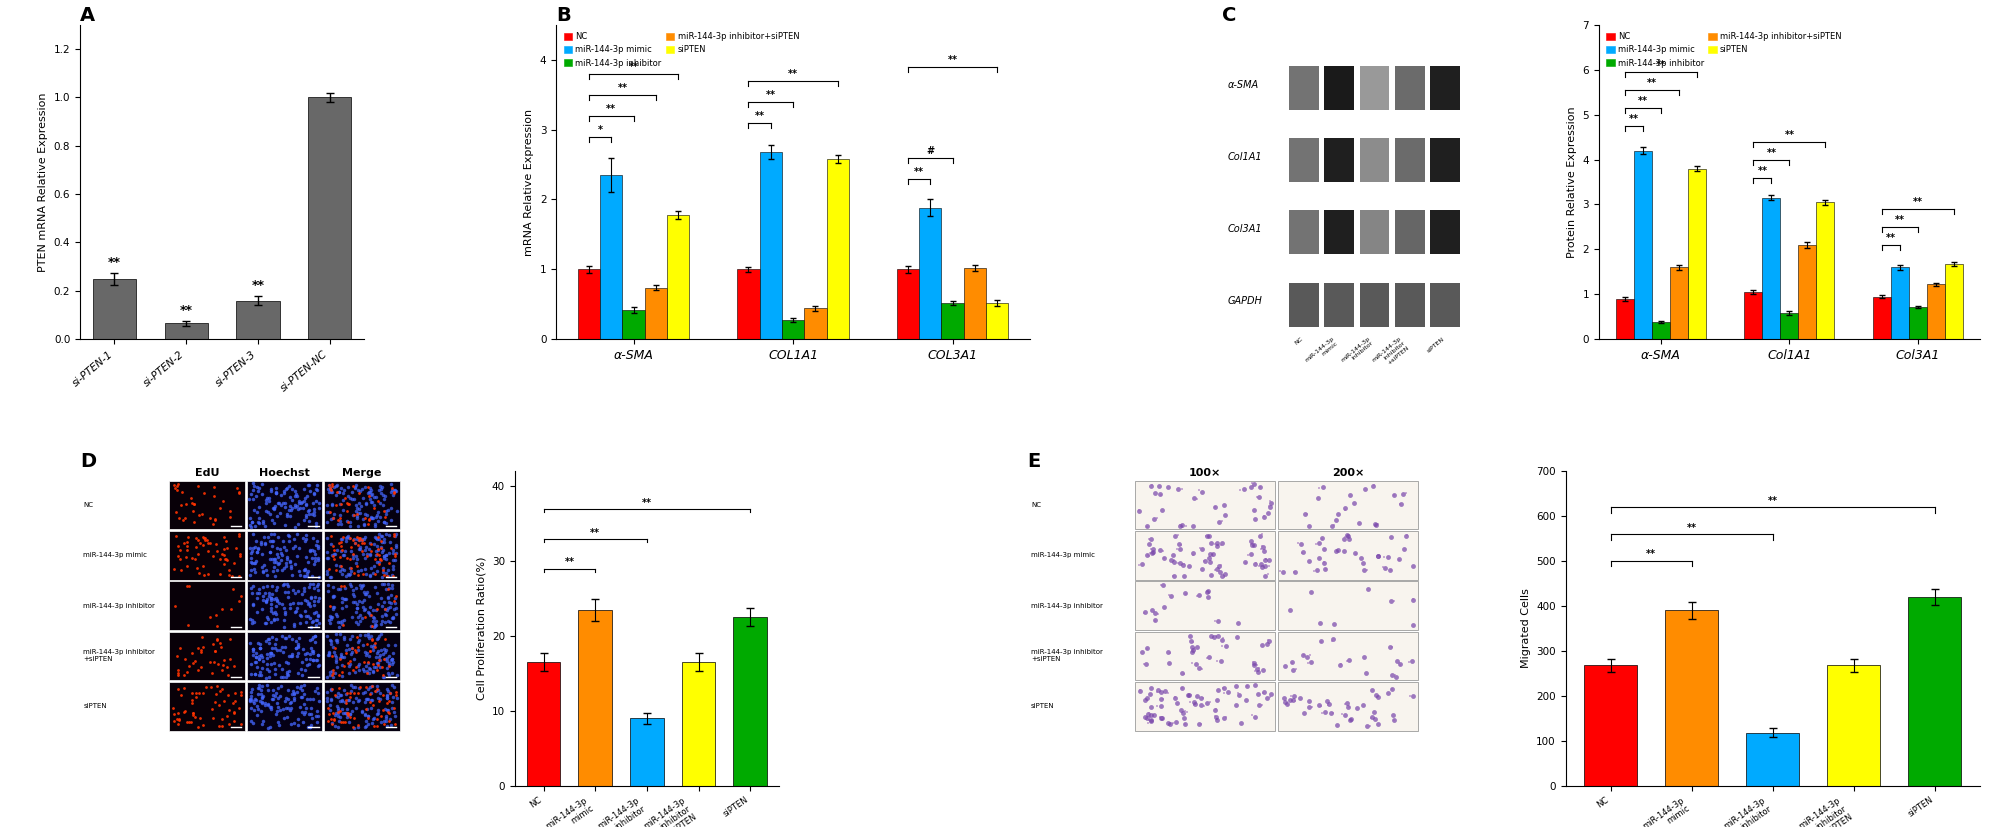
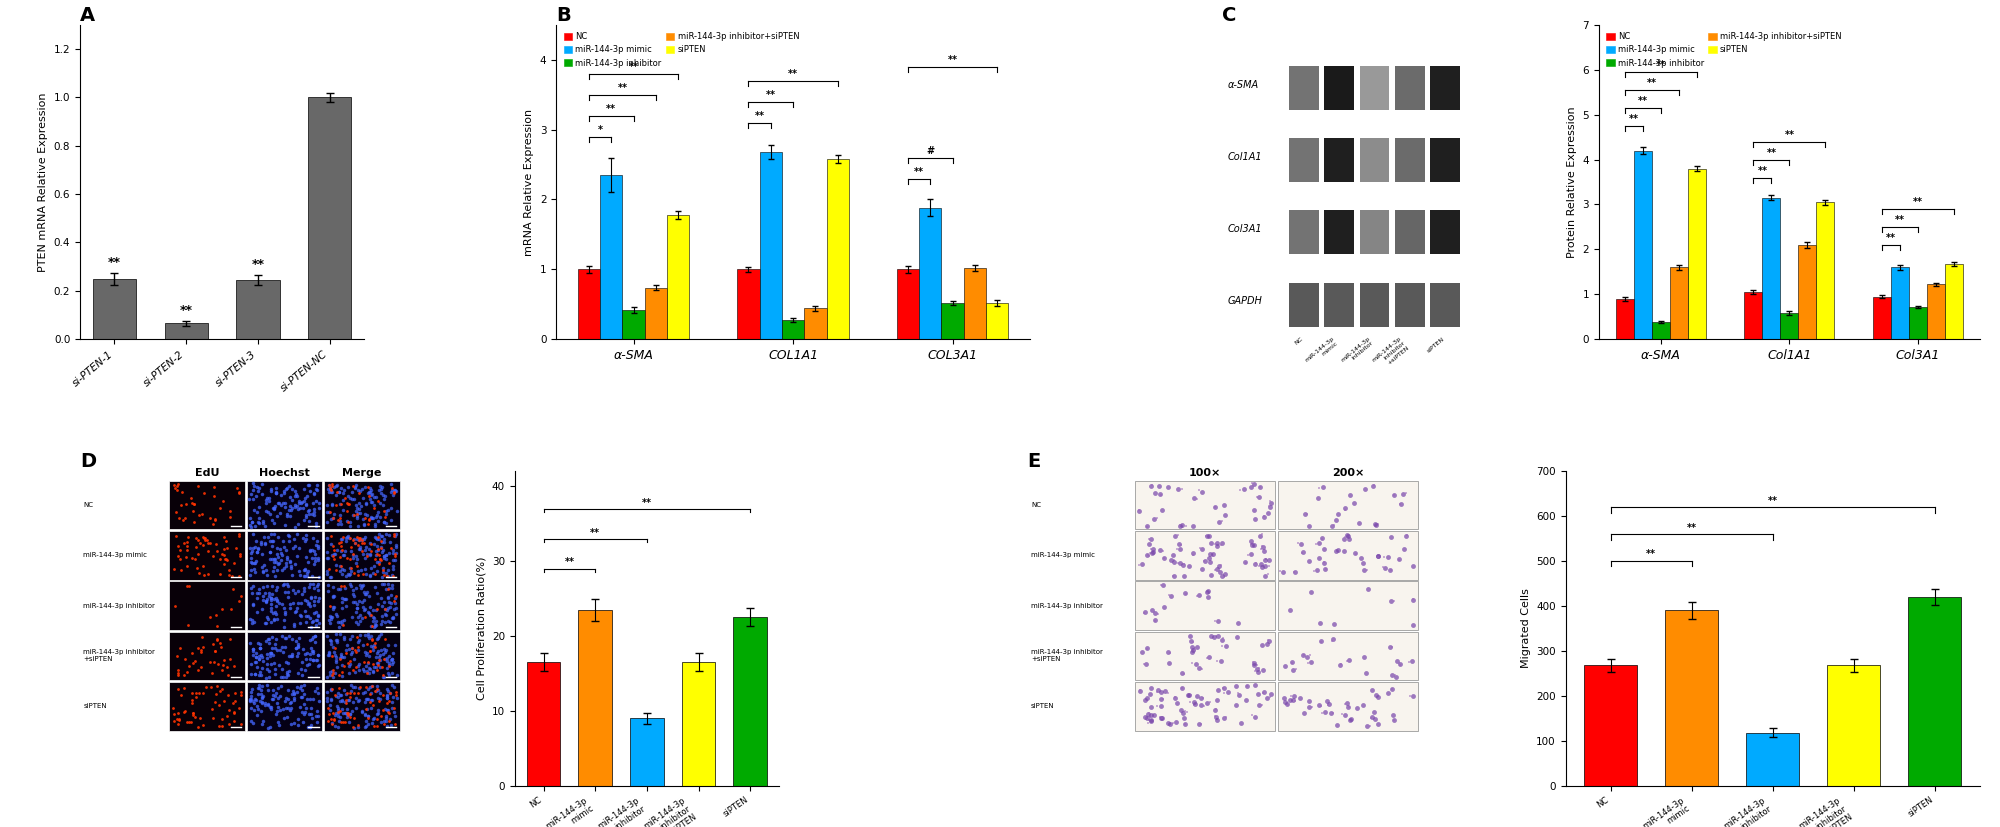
A/si-PTEN-3: 0.160 -> 0.245
